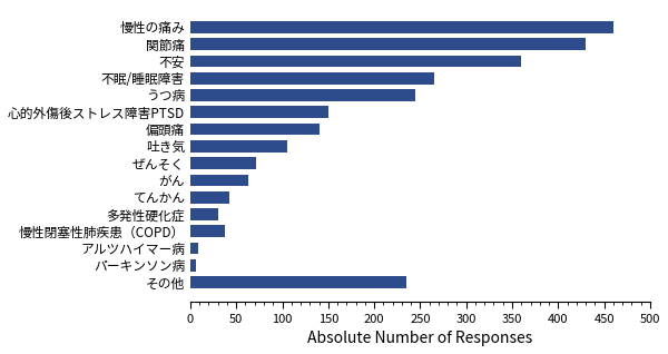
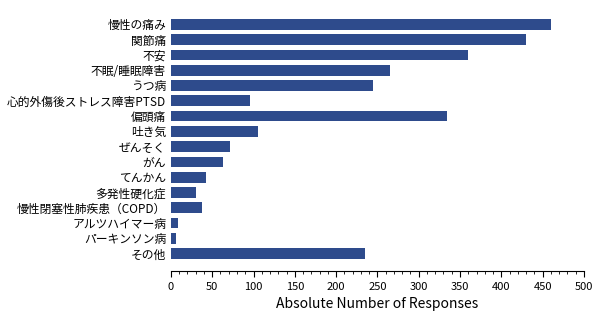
心的外傷後ストレス障害PTSD: 150 -> 96
偏頭痛: 140 -> 334
